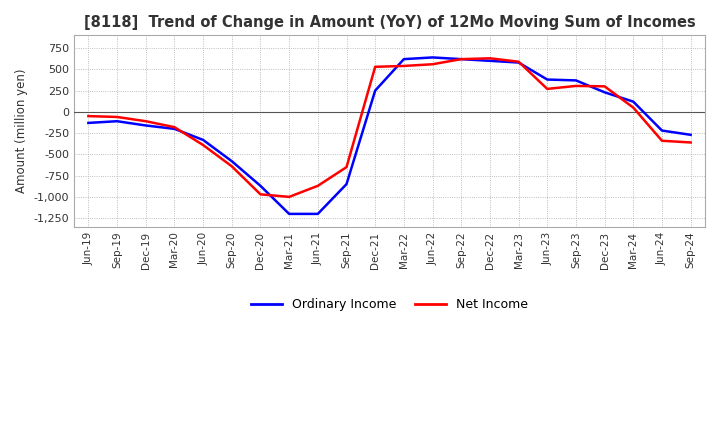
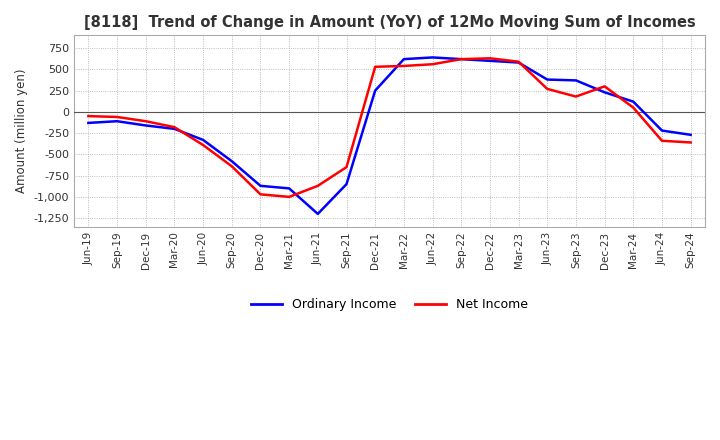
Ordinary Income/Mar-21: -1,200 -> -900
Net Income/Sep-23: 300 -> 180
